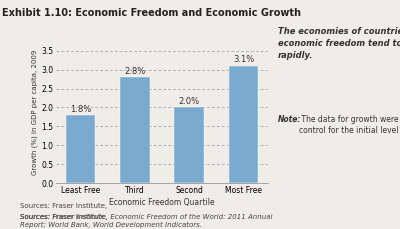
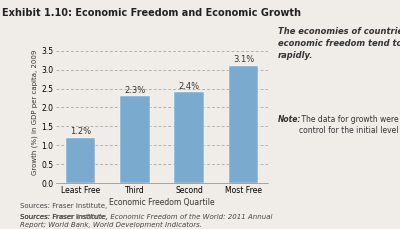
Least Free: 1.8% -> 1.2%
Third: 2.8% -> 2.3%
Second: 2.0% -> 2.4%
